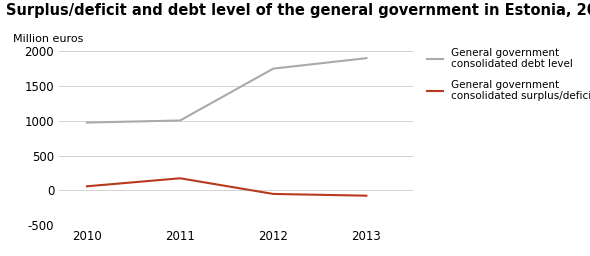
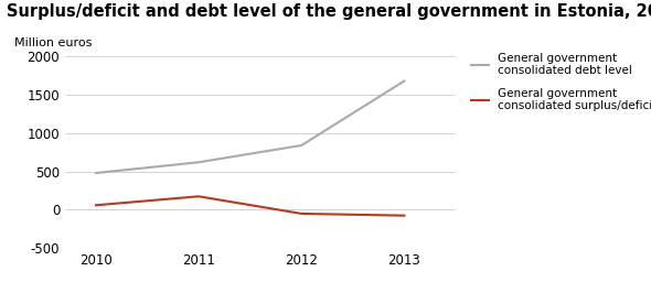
General government consolidated debt level/2010: 980 -> 480
General government consolidated debt level/2011: 1000 -> 620
General government consolidated debt level/2012: 1750 -> 840
General government consolidated debt level/2013: 1900 -> 1680
